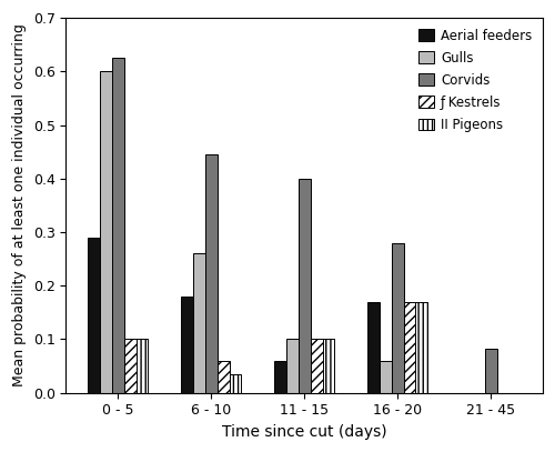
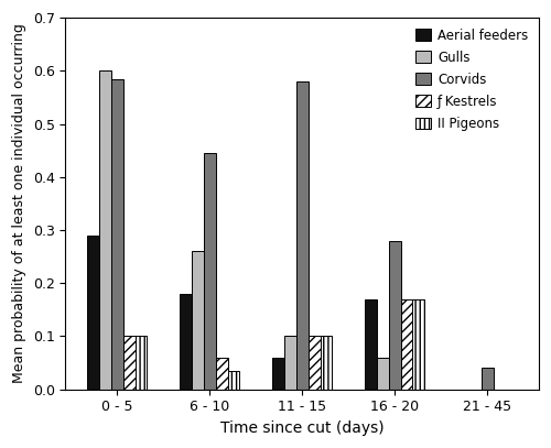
Corvids/0 - 5: 0.625 -> 0.585
Corvids/11 - 15: 0.400 -> 0.580
Corvids/21 - 45: 0.083 -> 0.040
